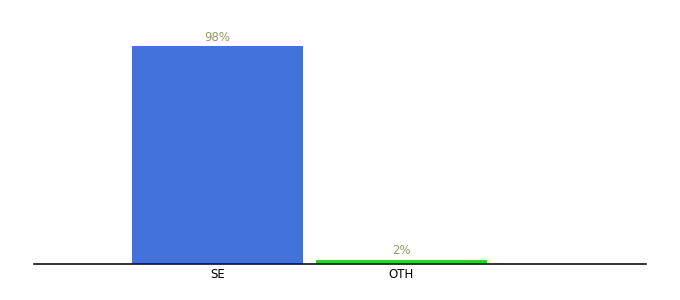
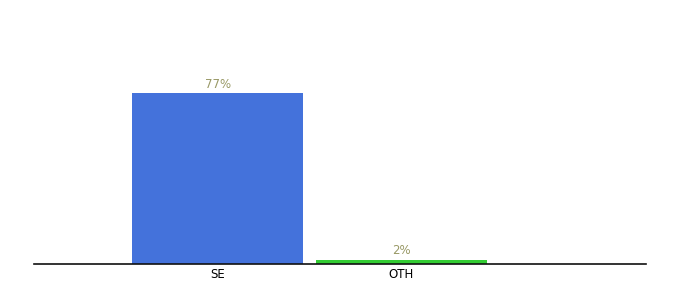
SE: 98% -> 77%
